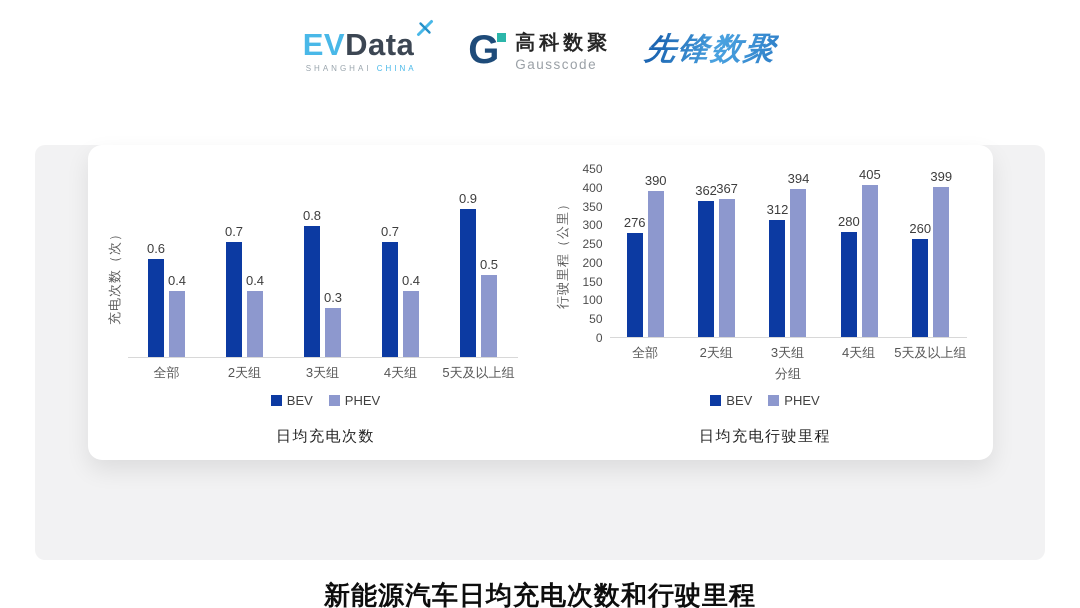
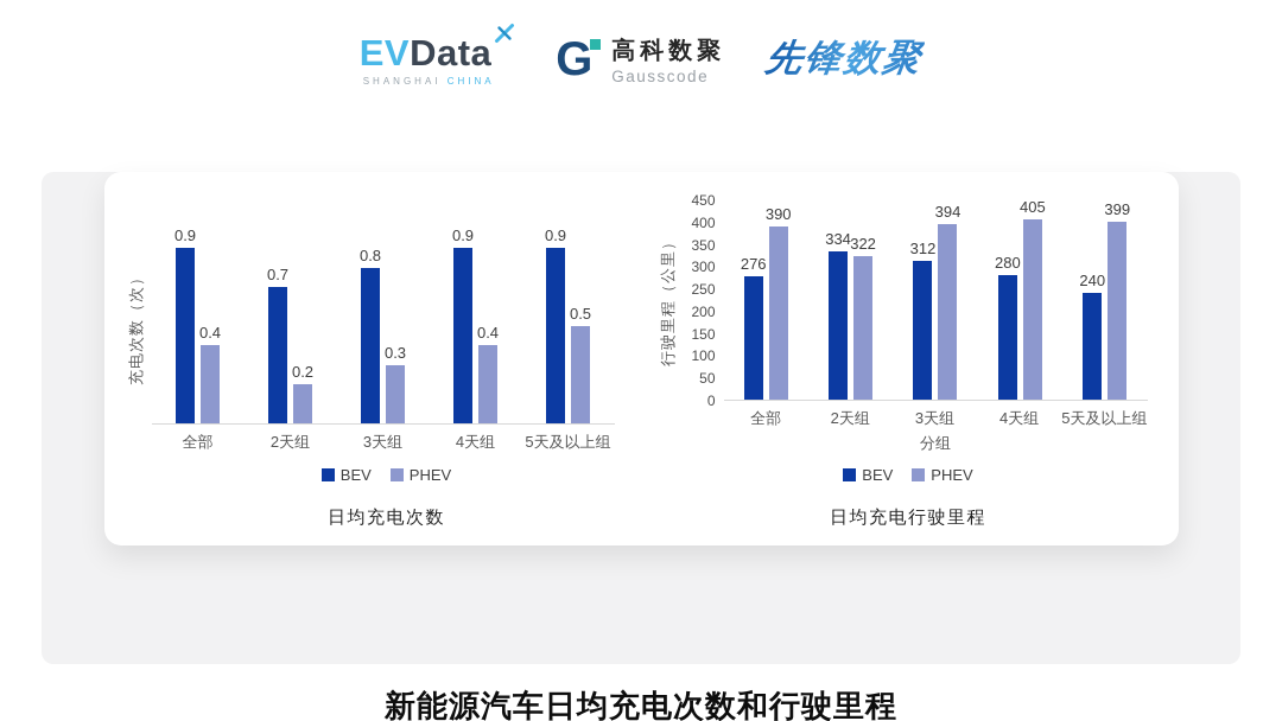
日均充电次数/BEV/全部: 0.6 -> 0.9
日均充电次数/PHEV/2天组: 0.4 -> 0.2
日均充电次数/BEV/4天组: 0.7 -> 0.9
日均充电行驶里程/BEV/2天组: 362 -> 334
日均充电行驶里程/PHEV/2天组: 367 -> 322
日均充电行驶里程/BEV/5天及以上组: 260 -> 240
